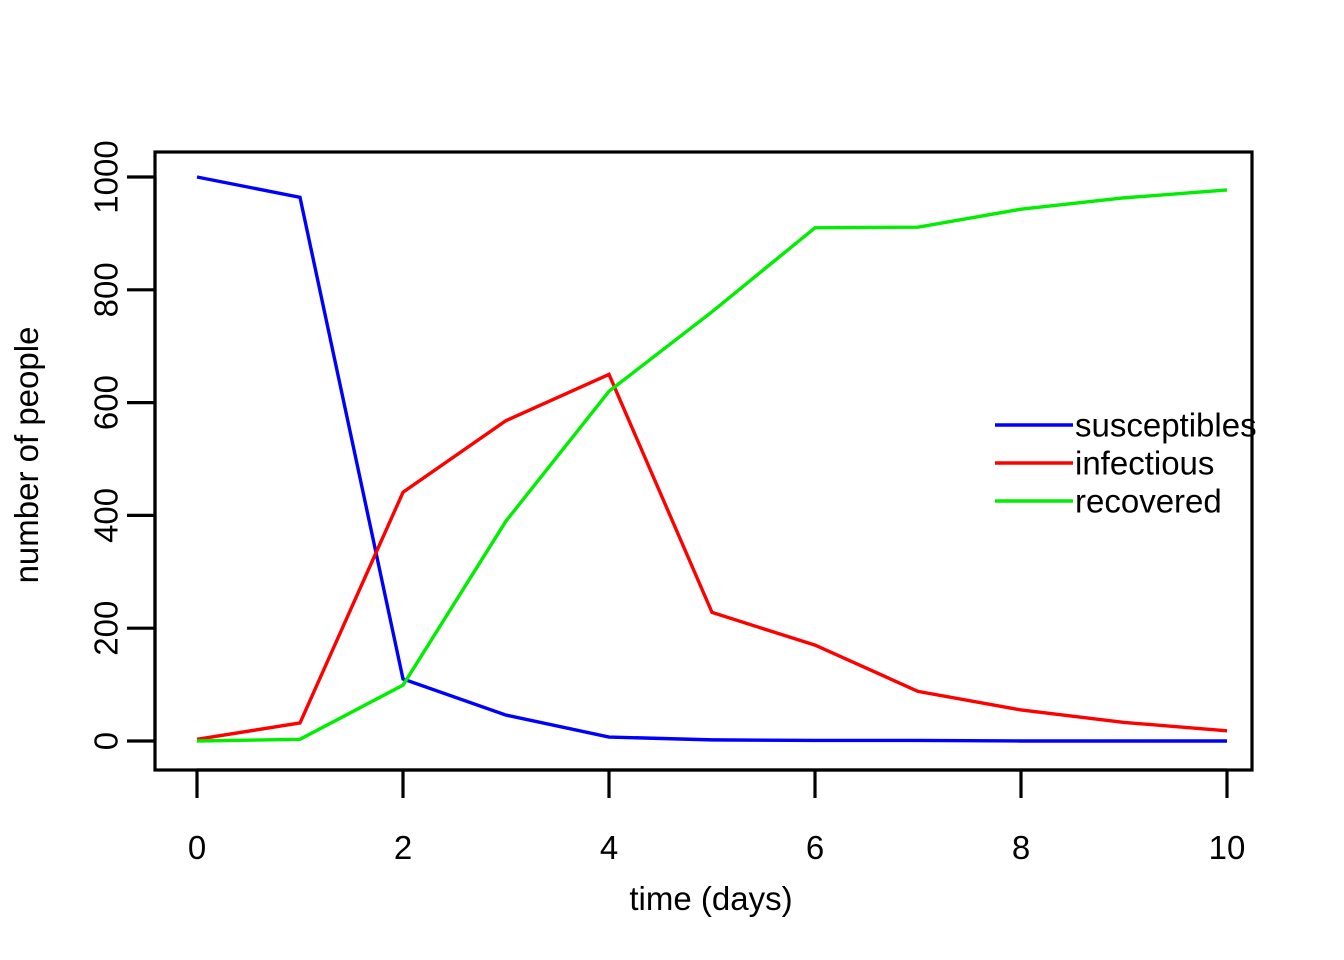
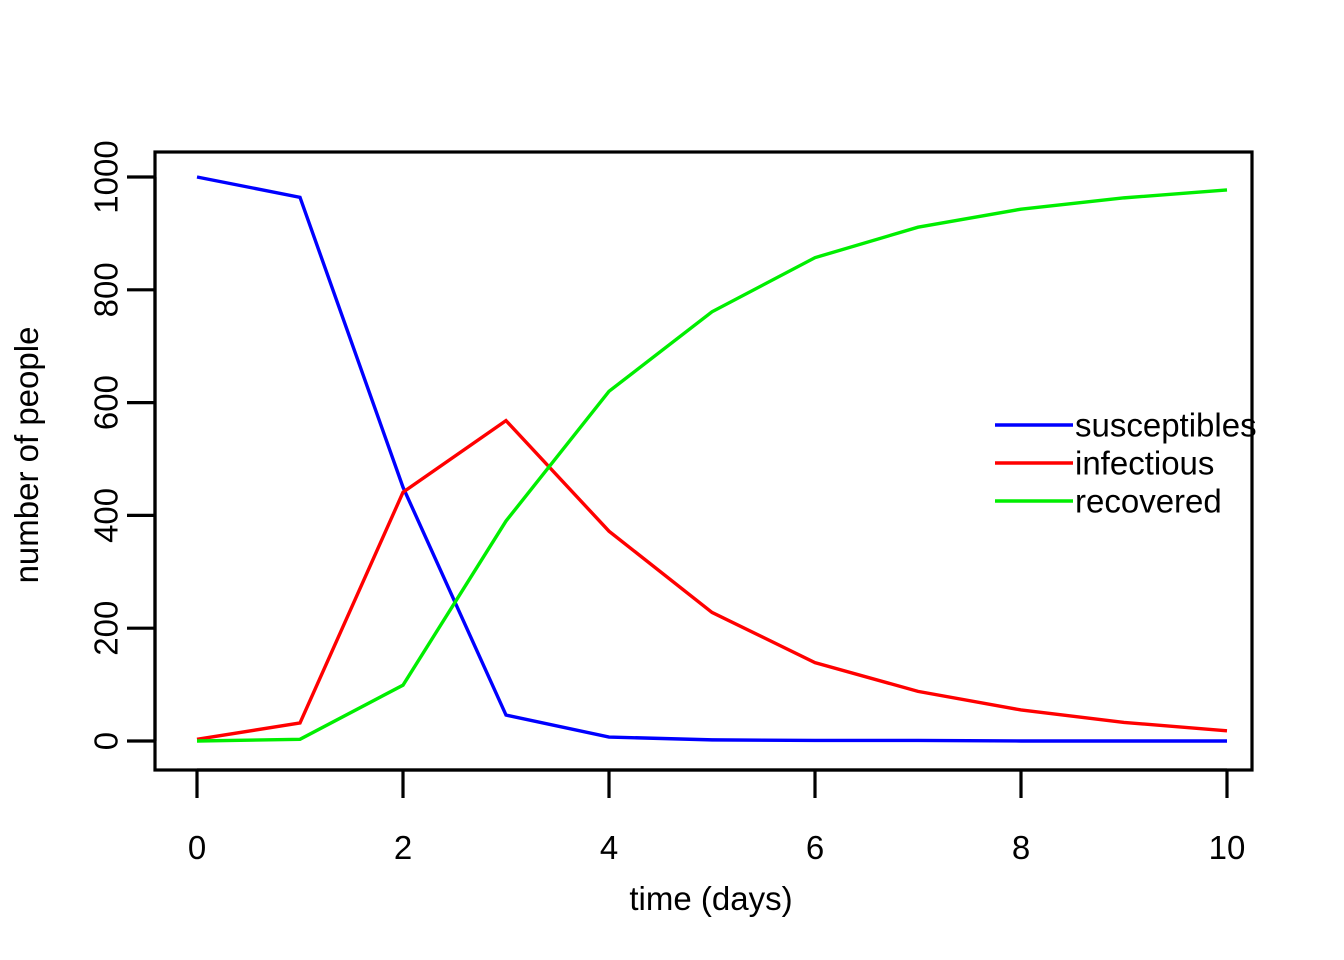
susceptibles/2: 110 -> 450
infectious/4: 650 -> 370
infectious/6: 170 -> 140
recovered/6: 910 -> 860
